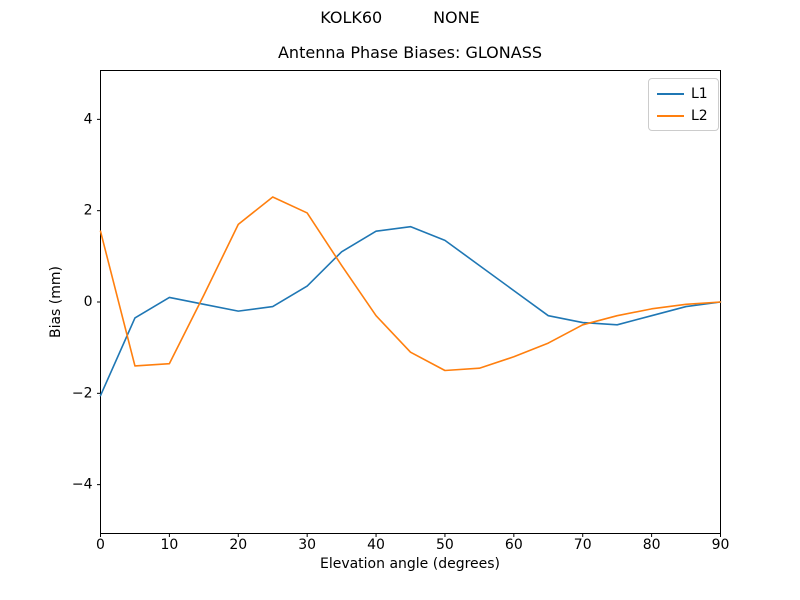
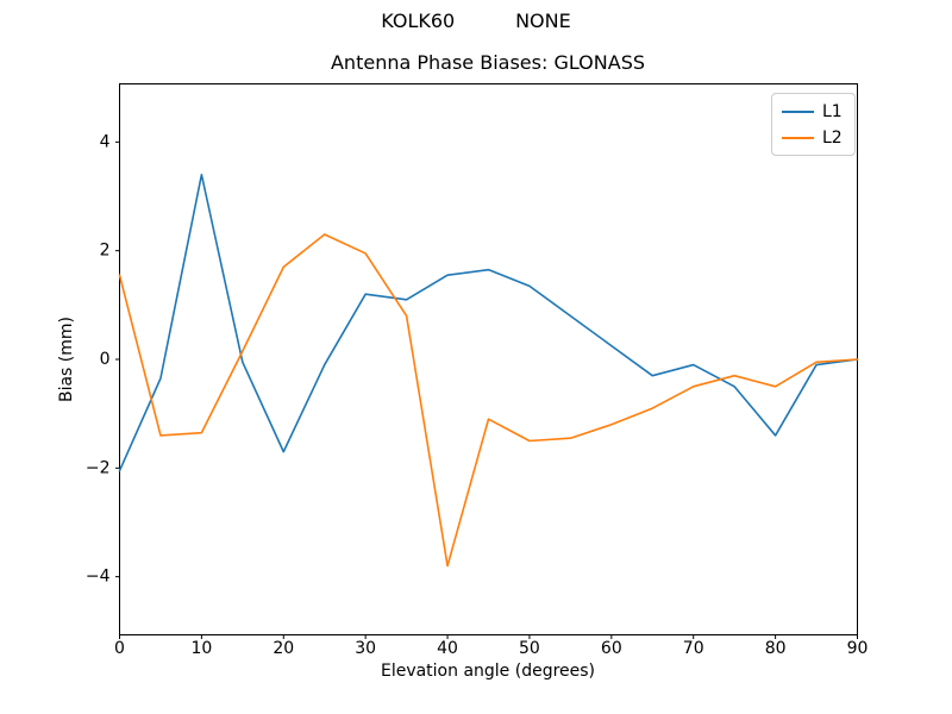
L1/10: 0.1 -> 3.4
L1/20: -0.2 -> -1.7
L1/30: 0.3 -> 1.2
L2/40: -0.3 -> -3.8
L1/70: -0.5 -> -0.1
L1/80: -0.3 -> -1.4
L2/80: -0.1 -> -0.5
